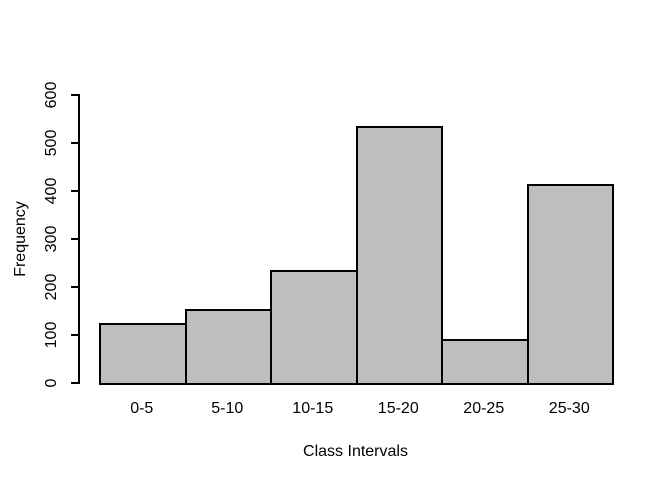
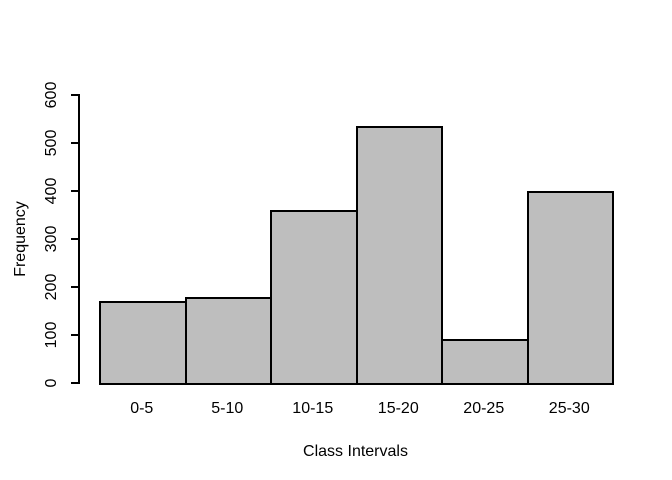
0-5: 120 -> 170
5-10: 160 -> 180
10-15: 240 -> 360
25-30: 420 -> 400
